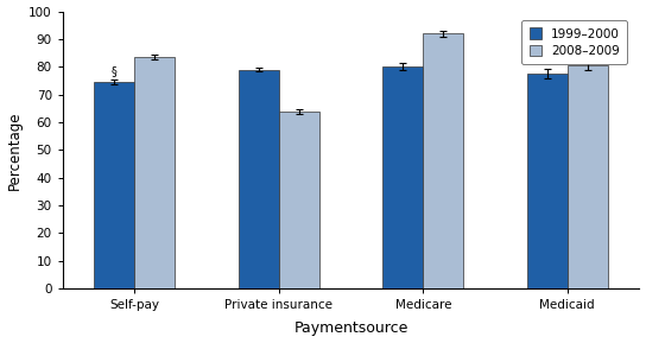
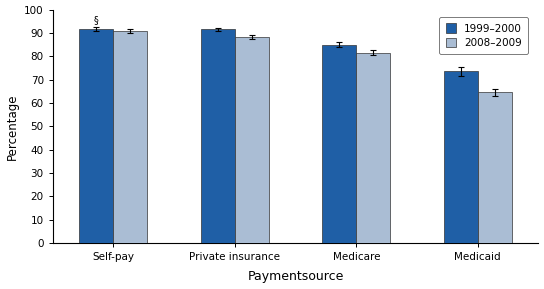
1999–2000/Self-pay: 74.5 -> 91.7
2008–2009/Self-pay: 83.5 -> 90.7
1999–2000/Private insurance: 79.0 -> 91.5
2008–2009/Private insurance: 64.0 -> 88.4
1999–2000/Medicare: 80.0 -> 85.0
2008–2009/Medicare: 92.0 -> 81.5
1999–2000/Medicaid: 77.5 -> 73.5
2008–2009/Medicaid: 80.5 -> 64.5
